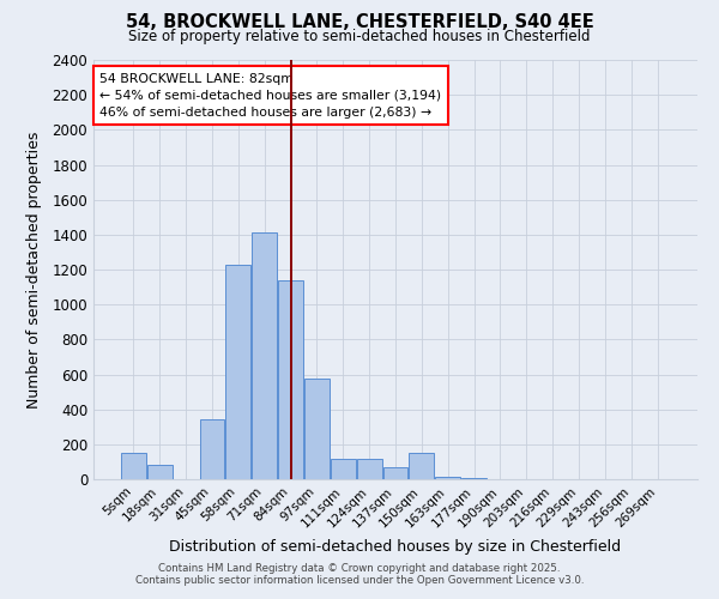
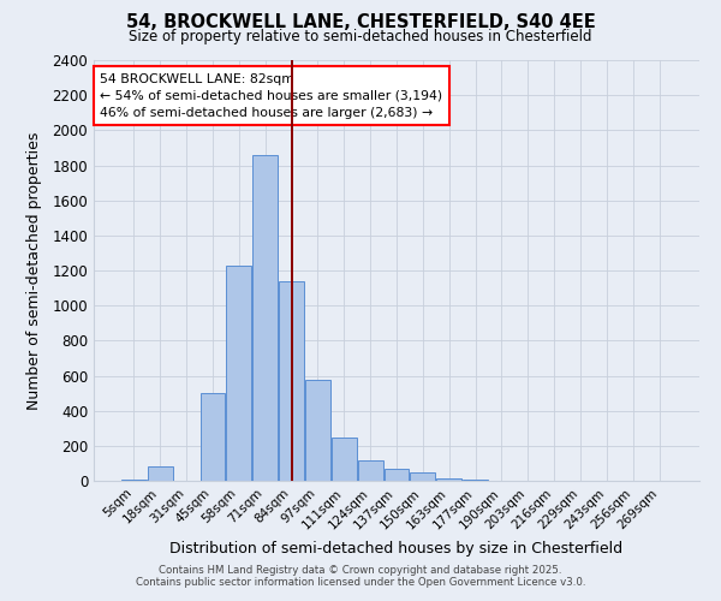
5sqm: 150 -> 10
45sqm: 340 -> 500
71sqm: 1410 -> 1860
111sqm: 120 -> 240
150sqm: 150 -> 40
